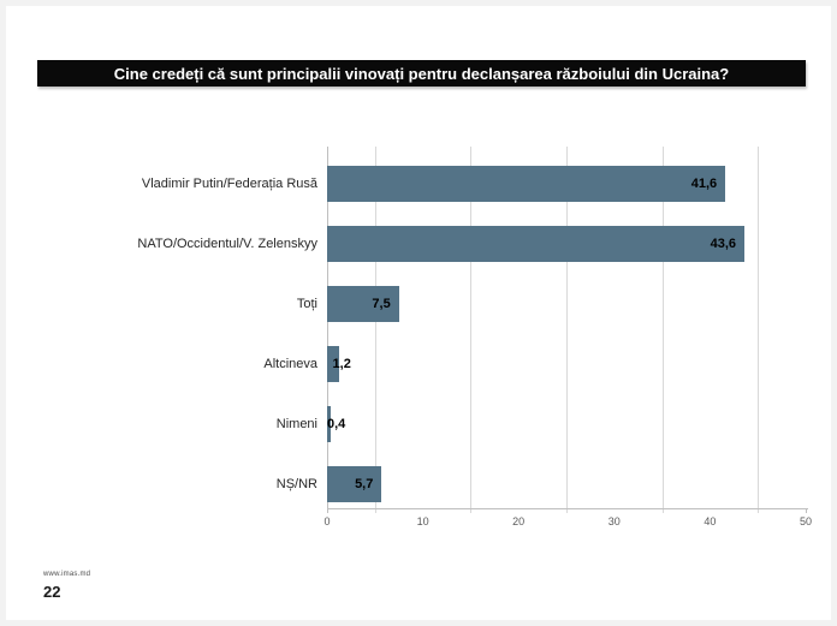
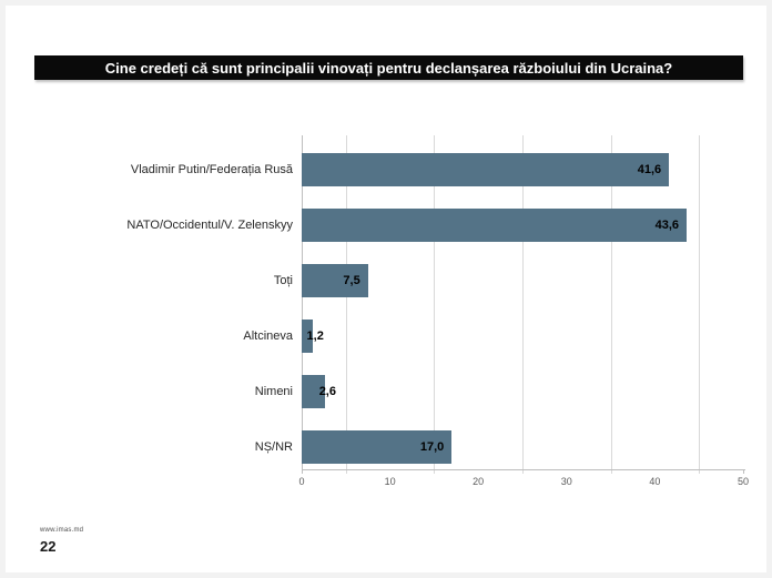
Nimeni: 0,4 -> 2,6
NȘ/NR: 5,7 -> 17,0
